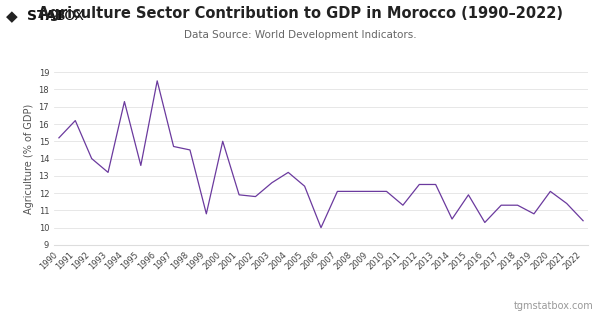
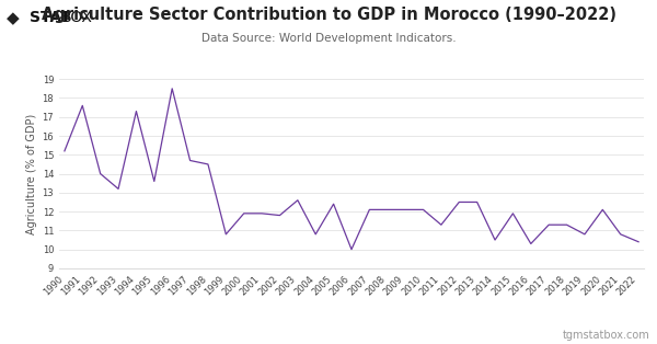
1991: 16.2 -> 17.6
2000: 15.0 -> 11.9
2004: 13.2 -> 10.8
2021: 11.4 -> 10.8
